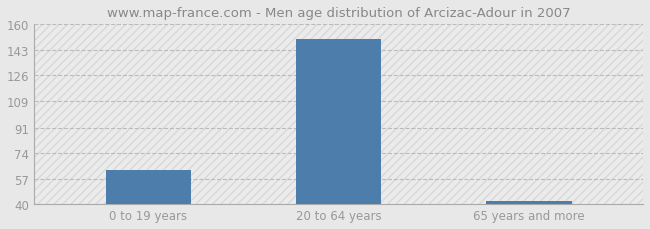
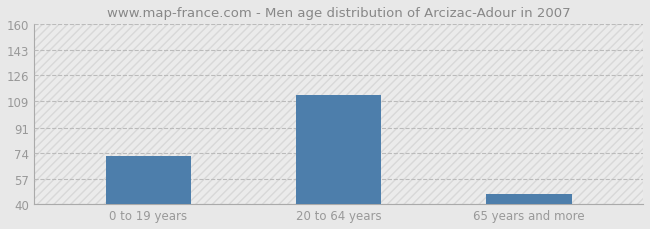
0 to 19 years: 63 -> 72
20 to 64 years: 150 -> 113
65 years and more: 42 -> 47
